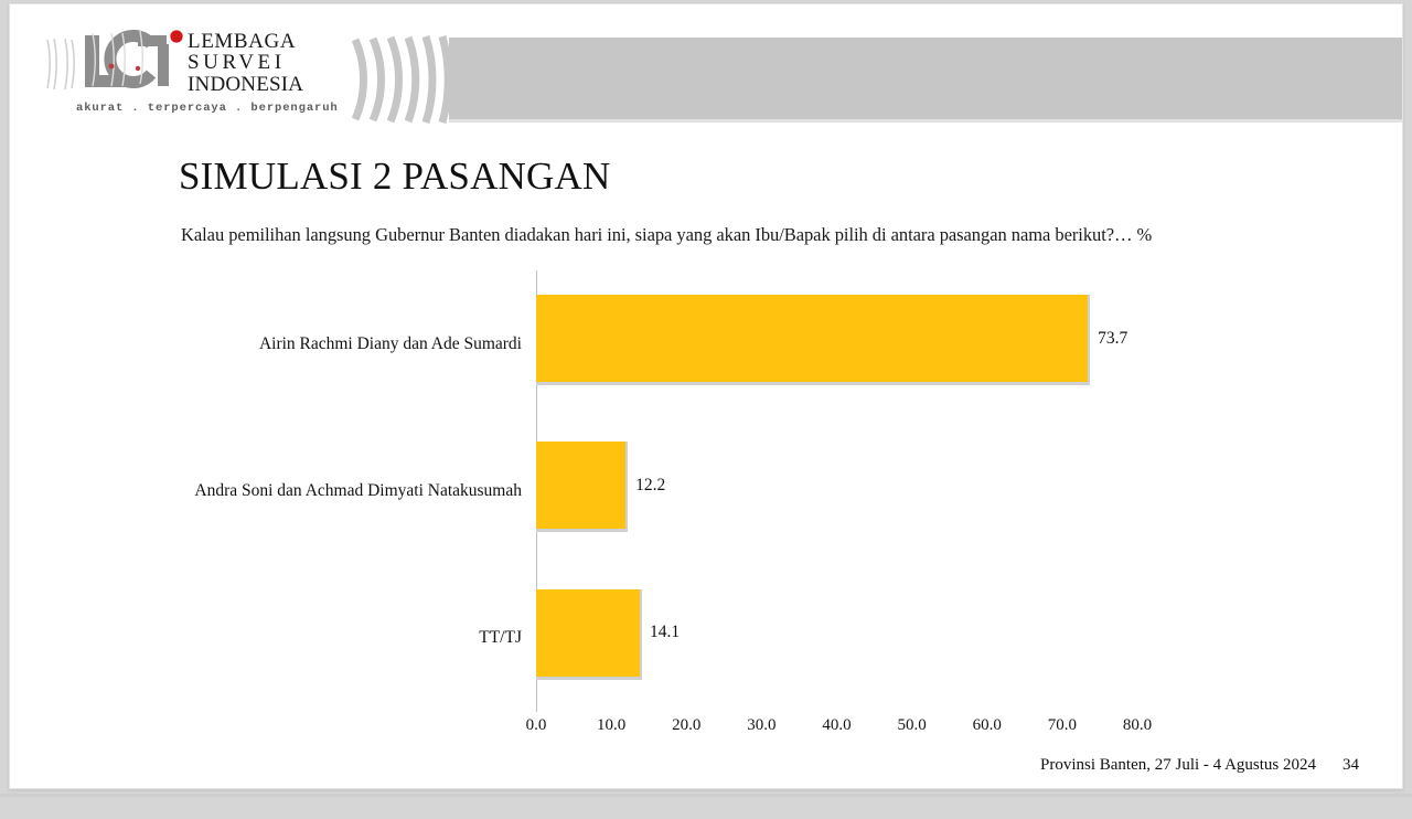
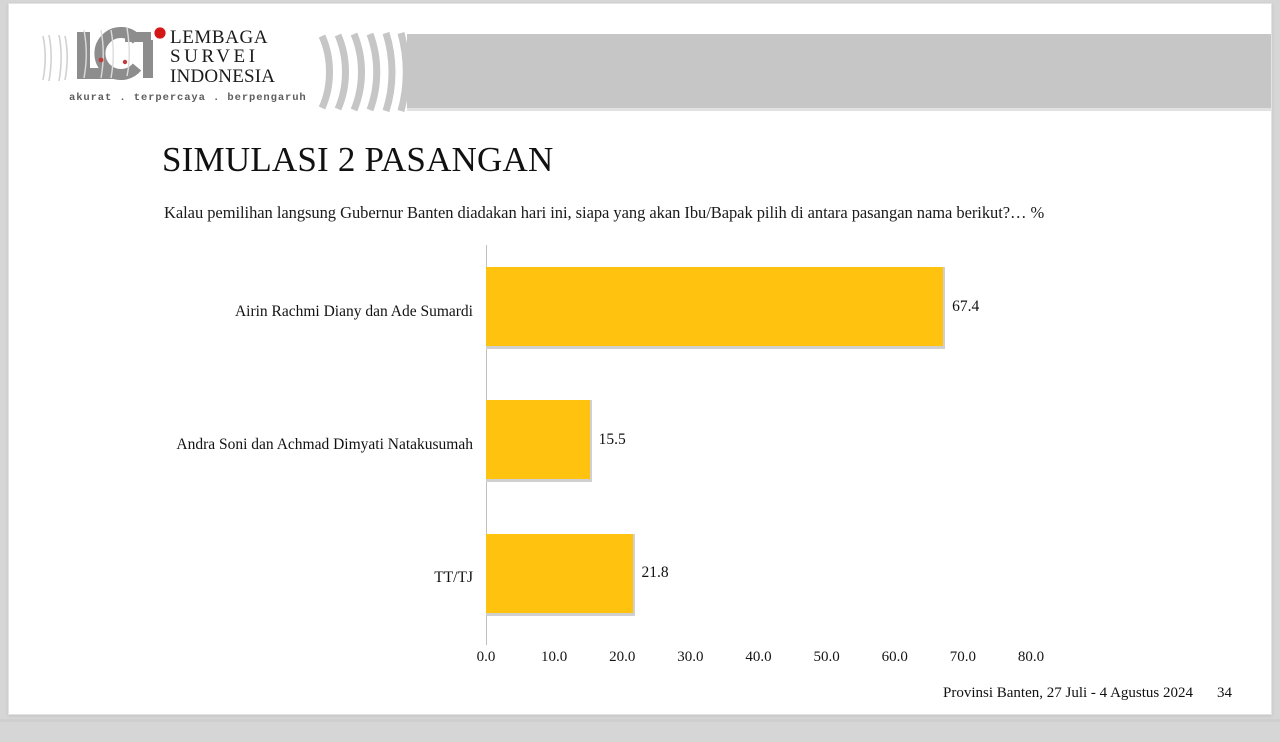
Airin Rachmi Diany dan Ade Sumardi: 73.7 -> 67.4
Andra Soni dan Achmad Dimyati Natakusumah: 12.2 -> 15.5
TT/TJ: 14.1 -> 21.8
